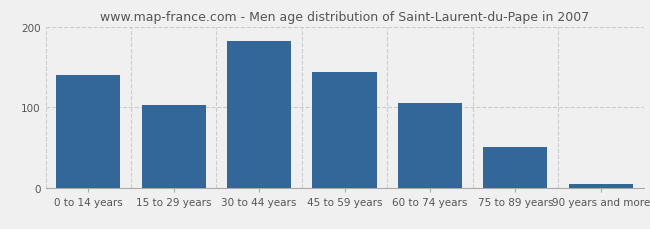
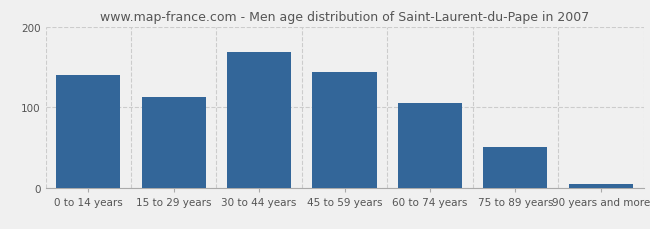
15 to 29 years: 102 -> 113
30 to 44 years: 182 -> 168
